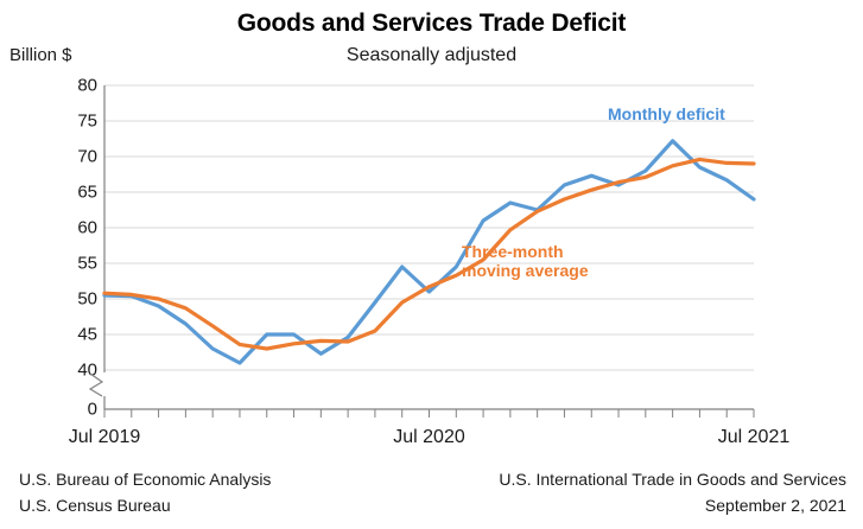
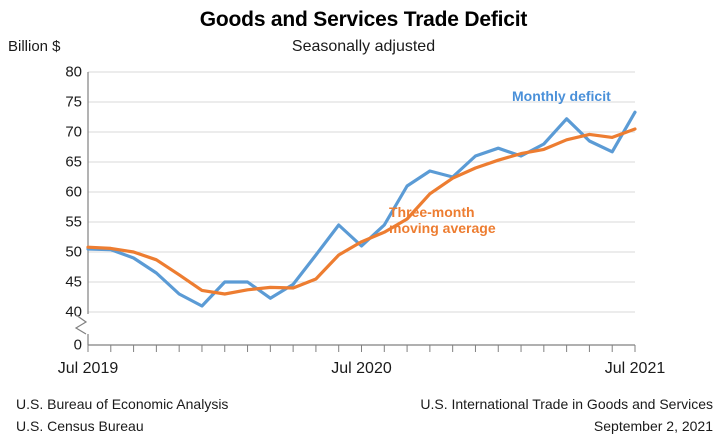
Monthly deficit/Jul 2021: 64 -> 73
Three-month moving average/Jul 2021: 69 -> 70
